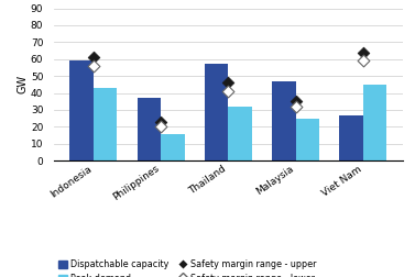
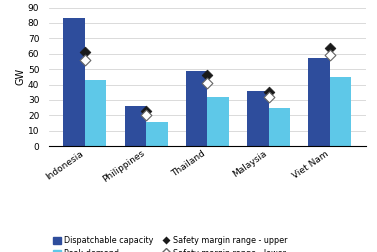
Dispatchable capacity/Indonesia: 59 -> 83
Dispatchable capacity/Philippines: 37 -> 26
Dispatchable capacity/Thailand: 57 -> 49
Dispatchable capacity/Malaysia: 47 -> 36
Dispatchable capacity/Viet Nam: 27 -> 57
